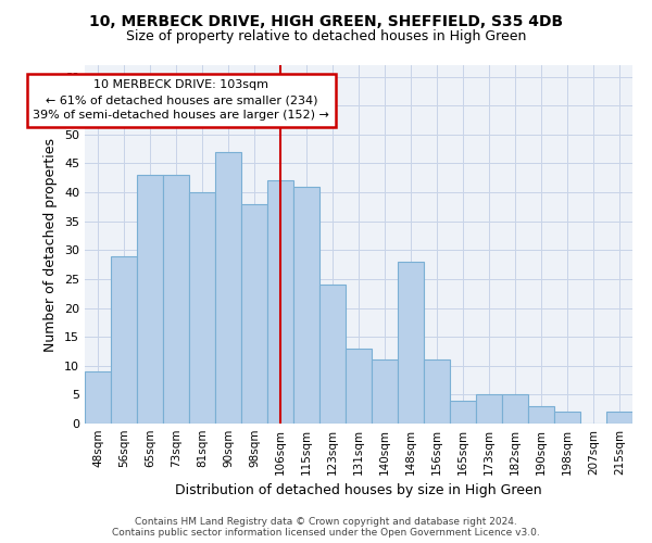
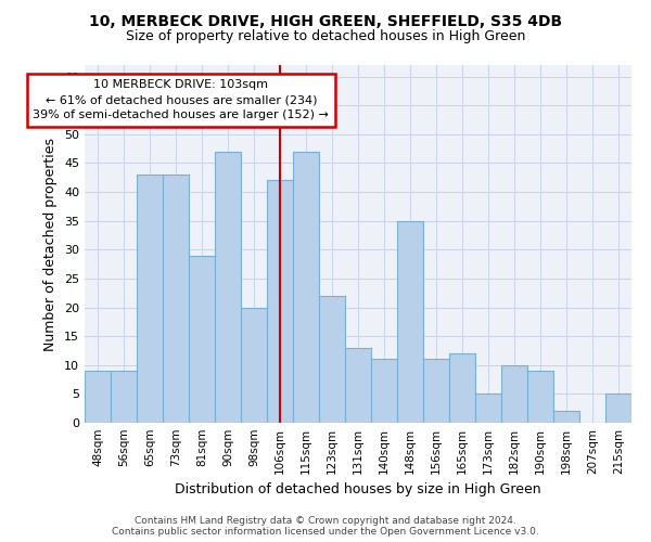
56sqm: 29 -> 9
81sqm: 40 -> 29
98sqm: 38 -> 20
115sqm: 41 -> 47
123sqm: 24 -> 22
148sqm: 28 -> 35
165sqm: 4 -> 12
182sqm: 5 -> 10
190sqm: 3 -> 9
215sqm: 2 -> 5
